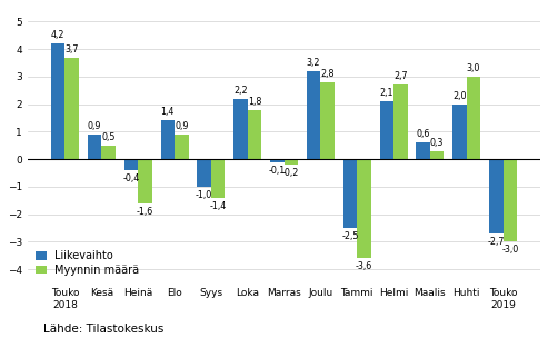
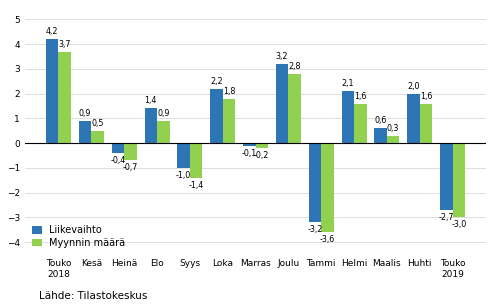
Myynnin määrä/Heinä: -1,6 -> -0,7
Liikevaihto/Tammi: -2,5 -> -3,2
Myynnin määrä/Helmi: 2,7 -> 1,6
Myynnin määrä/Huhti: 3,0 -> 1,6
